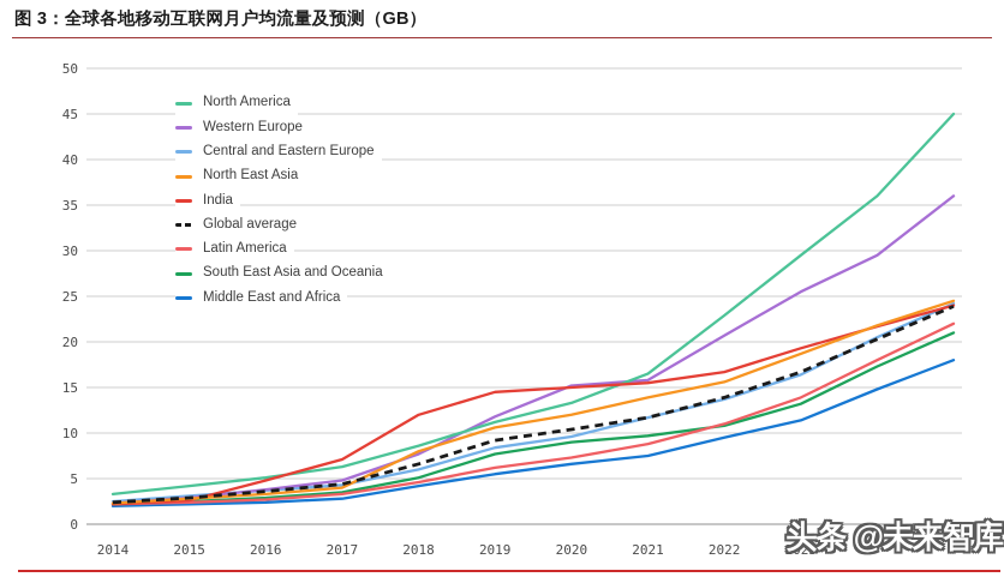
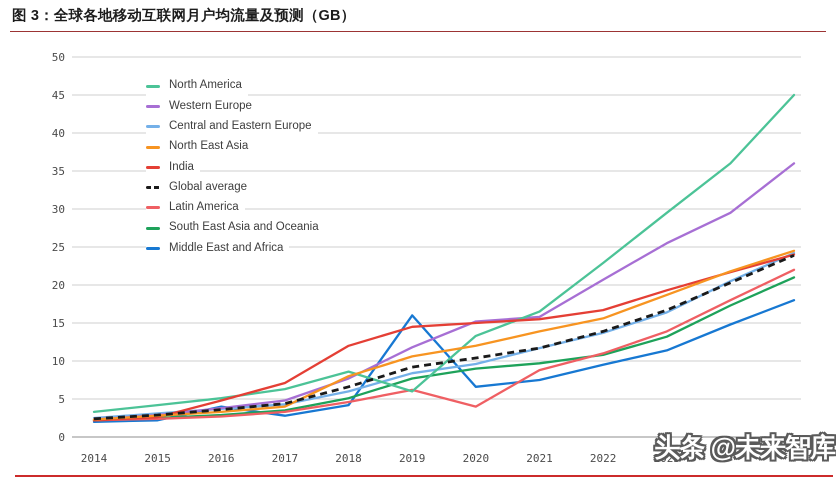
Middle East and Africa/2016: 2 -> 4
North America/2019: 11 -> 6
Middle East and Africa/2019: 6 -> 16
Latin America/2020: 7 -> 4
